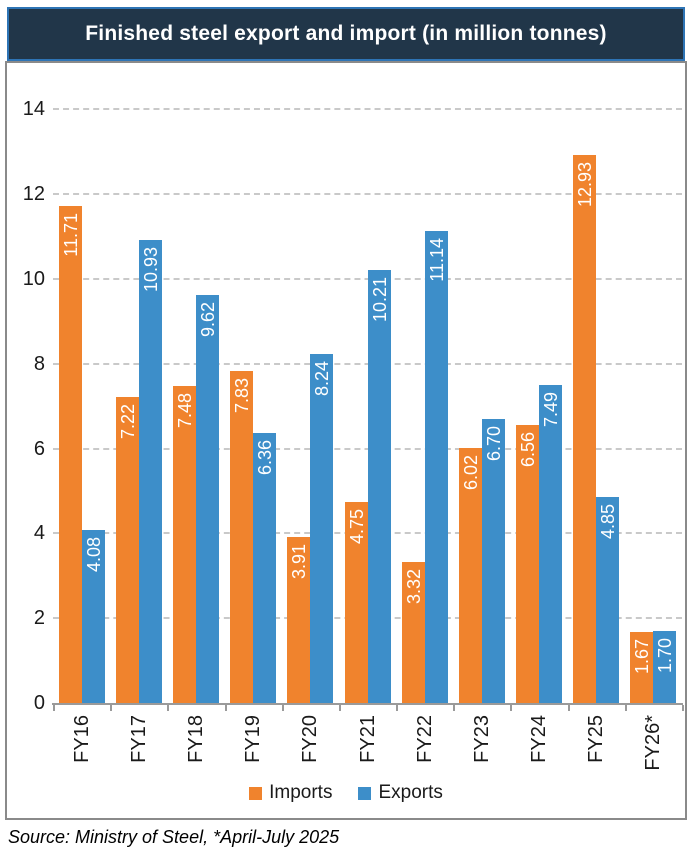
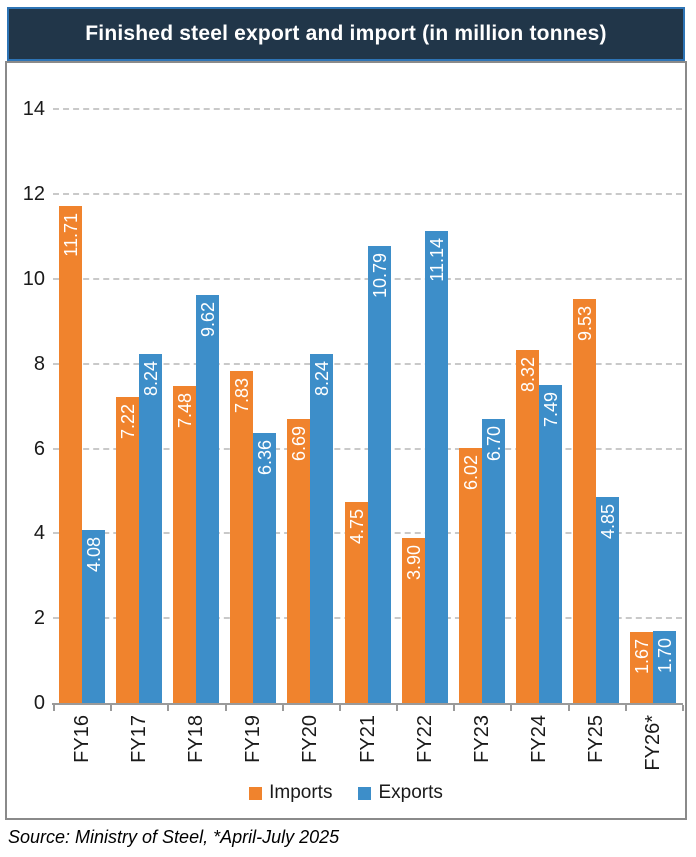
Exports/FY17: 10.93 -> 8.24
Imports/FY20: 3.91 -> 6.69
Exports/FY21: 10.21 -> 10.79
Imports/FY22: 3.32 -> 3.90
Imports/FY24: 6.56 -> 8.32
Imports/FY25: 12.93 -> 9.53
